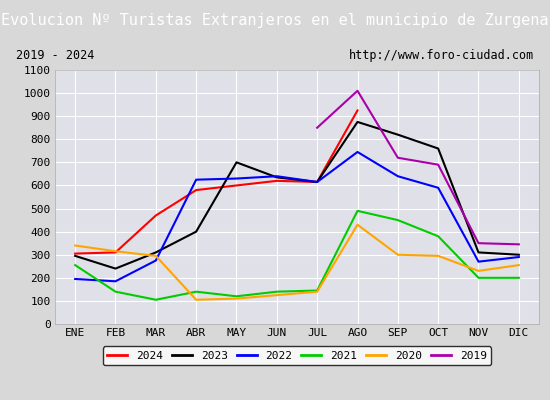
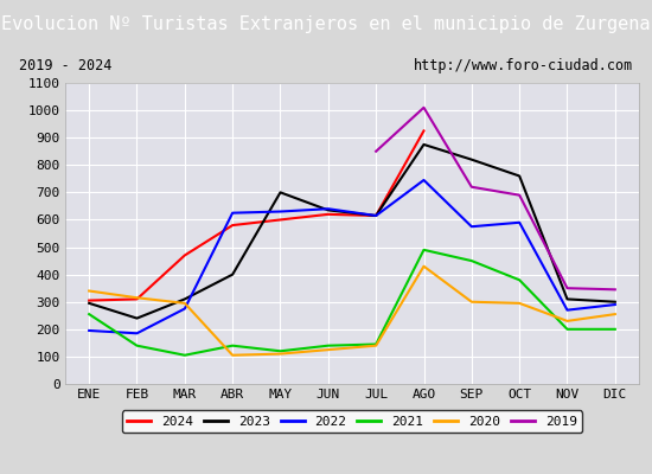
2022/SEP: 640 -> 575
